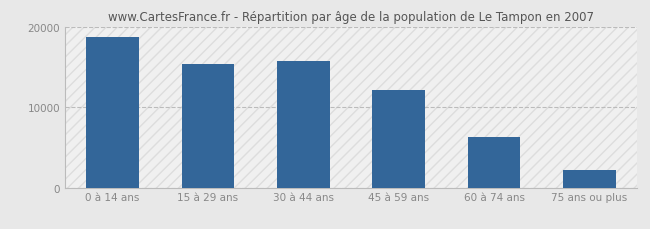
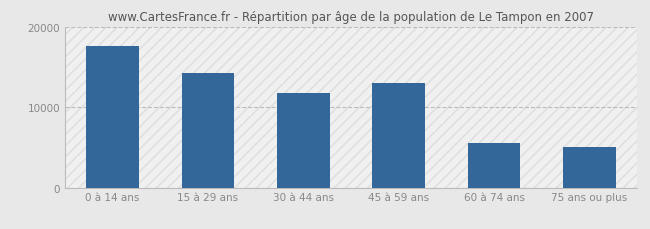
0 à 14 ans: 18700 -> 17600
15 à 29 ans: 15300 -> 14200
30 à 44 ans: 15700 -> 11800
45 à 59 ans: 12100 -> 13000
60 à 74 ans: 6300 -> 5600
75 ans ou plus: 2200 -> 5000
